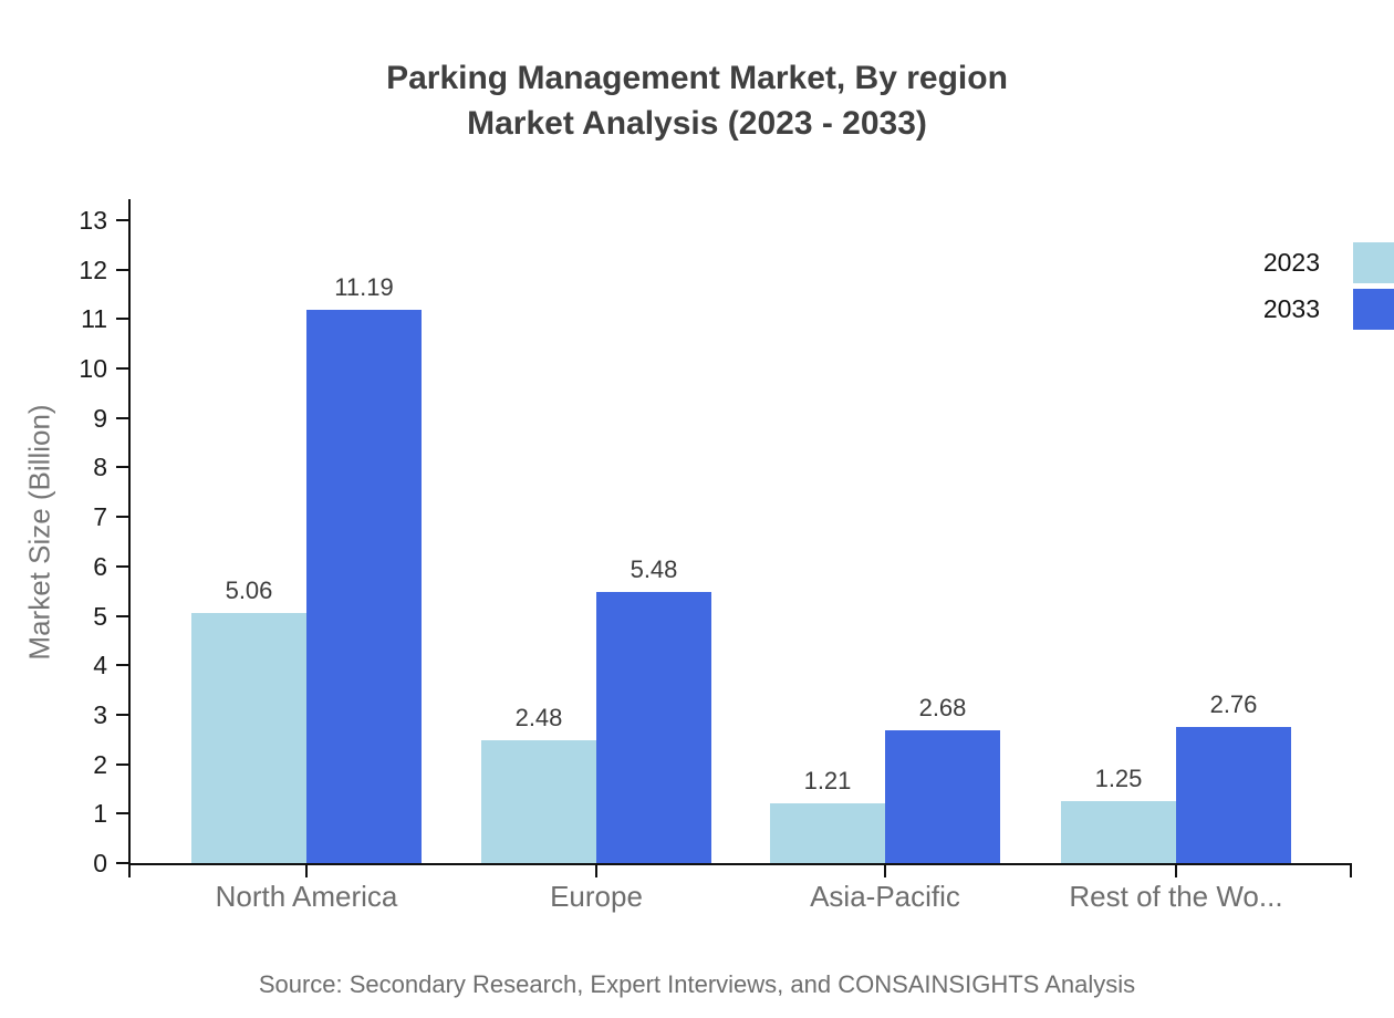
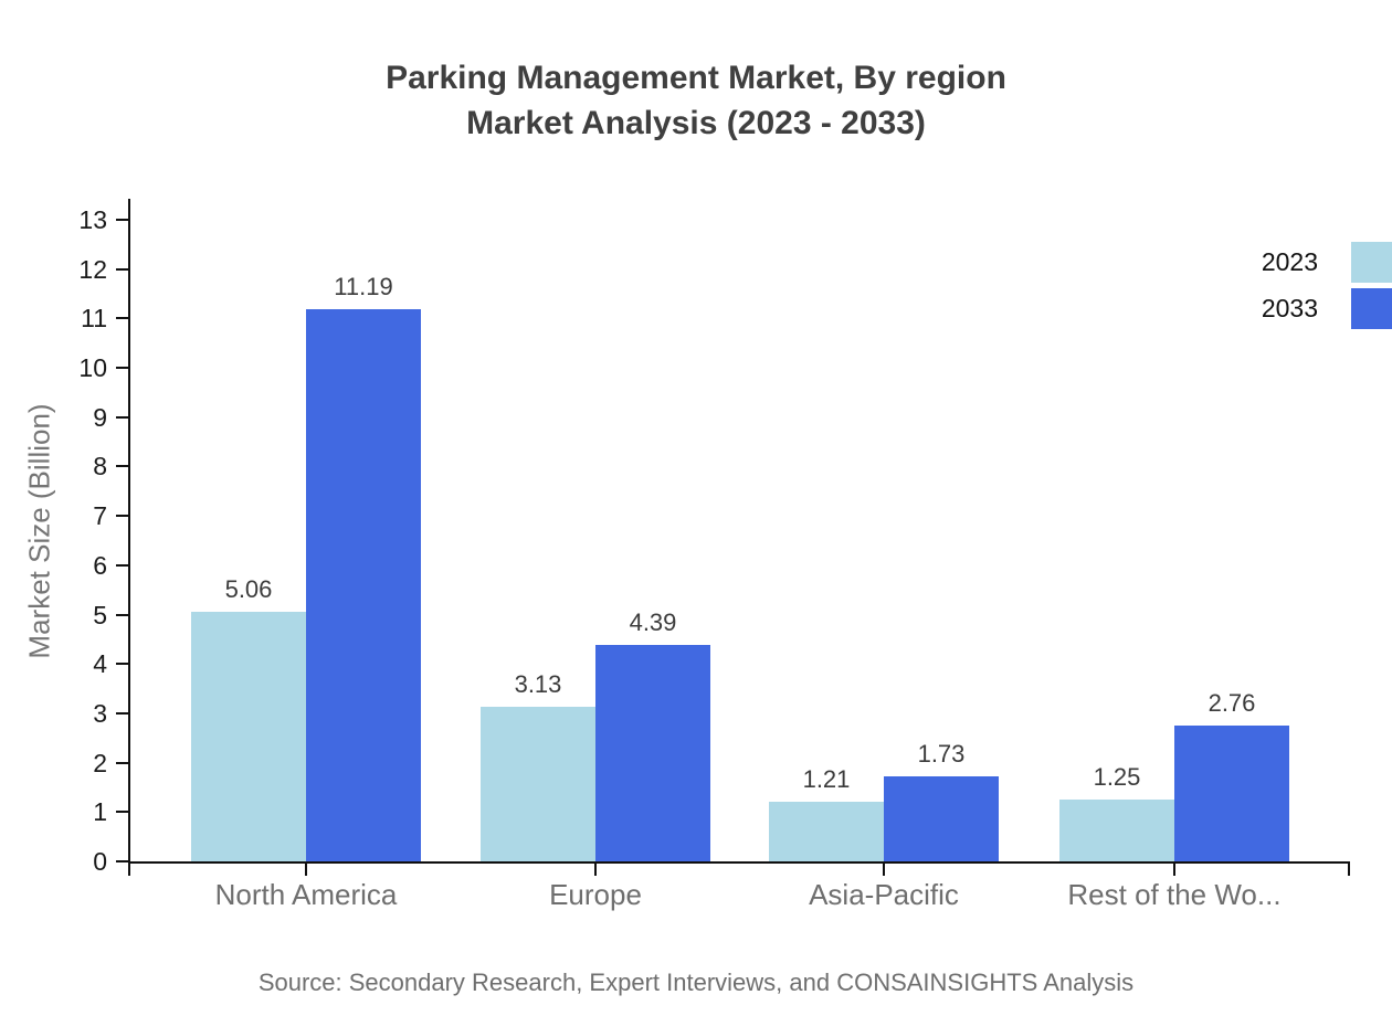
2023/Europe: 2.48 -> 3.13
2033/Europe: 5.48 -> 4.39
2033/Asia-Pacific: 2.68 -> 1.73
